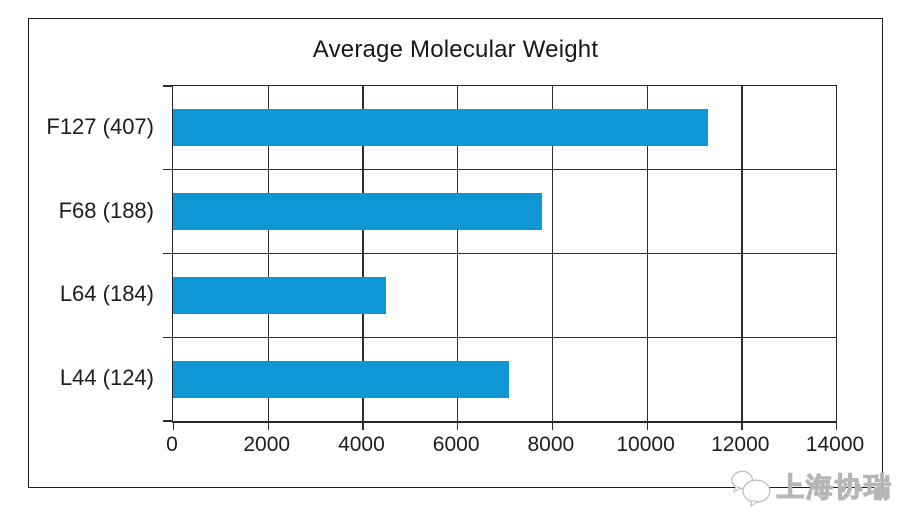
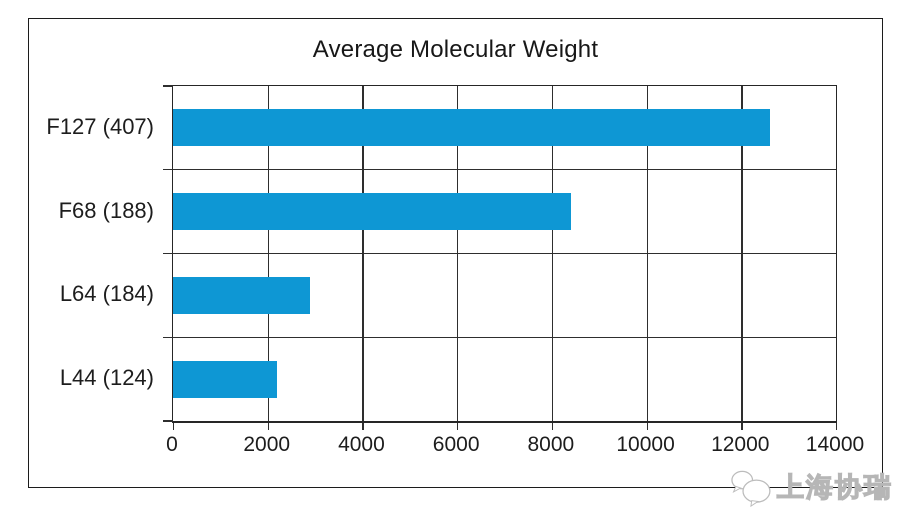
F127 (407): 11300 -> 12600
F68 (188): 7800 -> 8400
L64 (184): 4500 -> 2900
L44 (124): 7100 -> 2200
